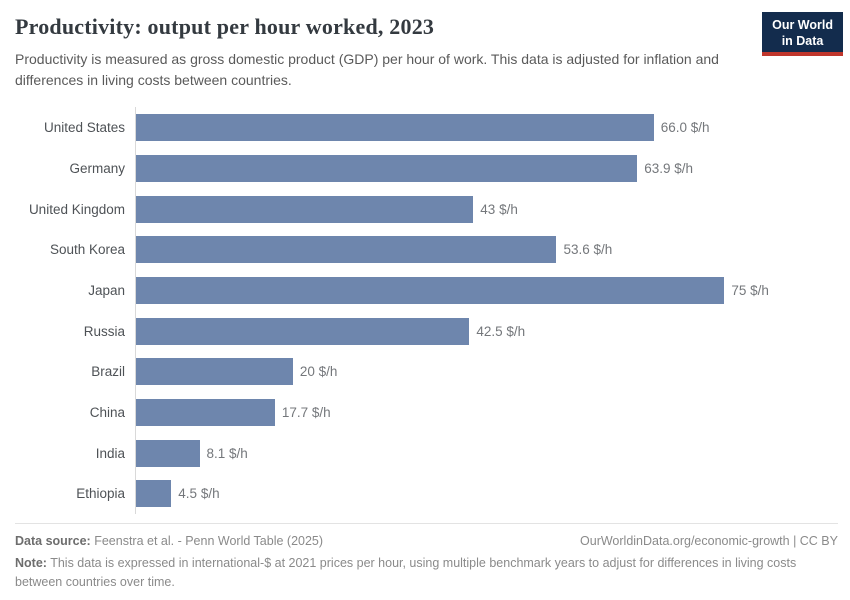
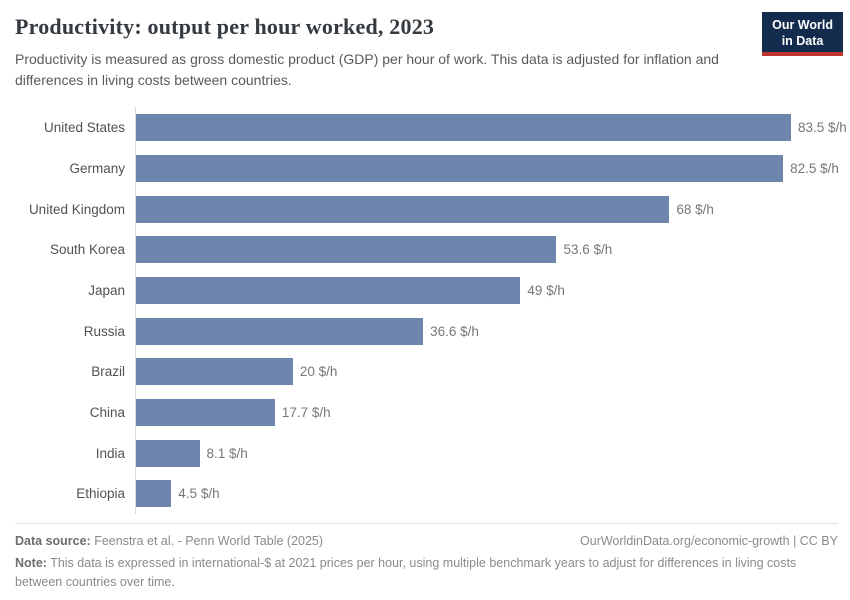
United States: 66.0 -> 83.5
Germany: 63.9 -> 82.5
United Kingdom: 43 -> 68
Japan: 75 -> 49
Russia: 42.5 -> 36.6
